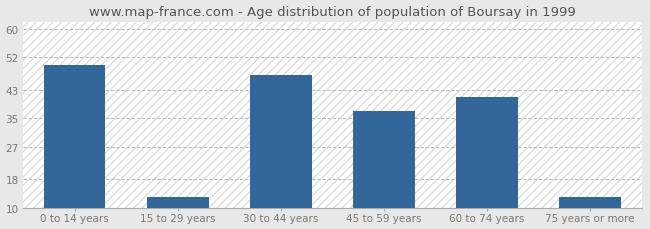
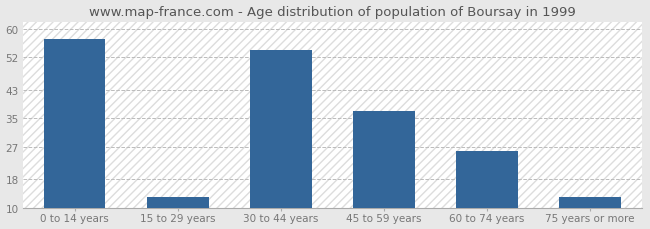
0 to 14 years: 50 -> 57
30 to 44 years: 47 -> 54
60 to 74 years: 41 -> 26
